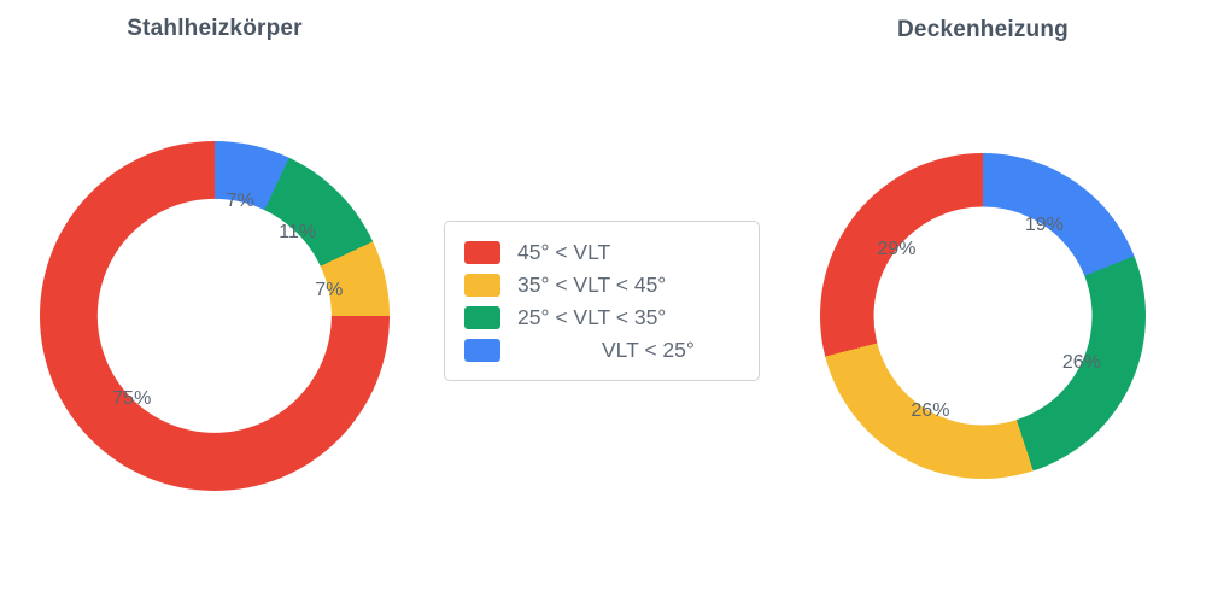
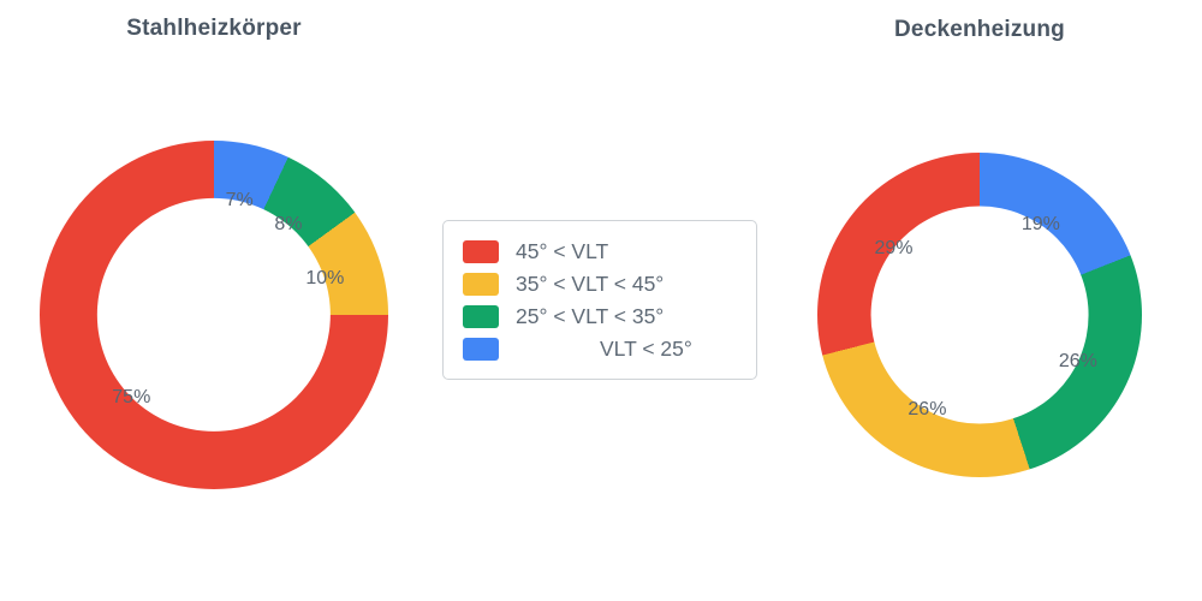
Stahlheizkörper/35° < VLT < 45°: 7% -> 10%
Stahlheizkörper/25° < VLT < 35°: 11% -> 8%
